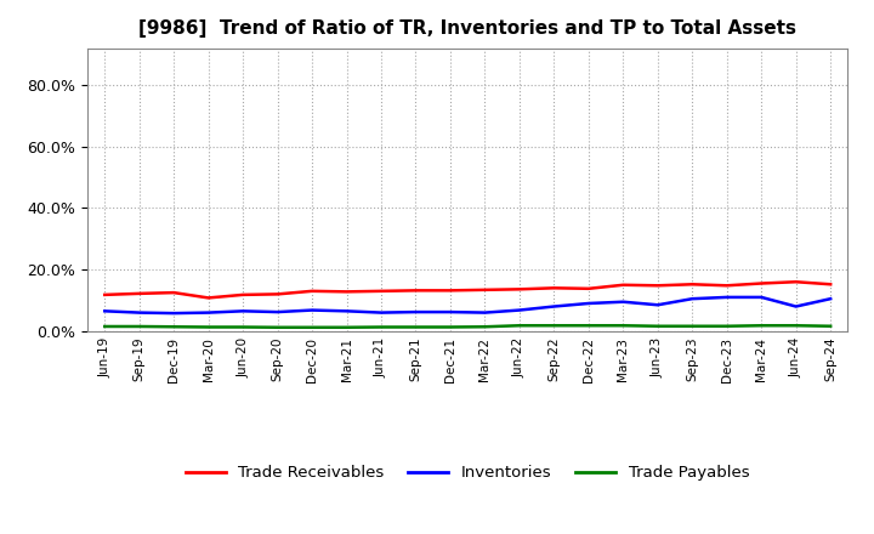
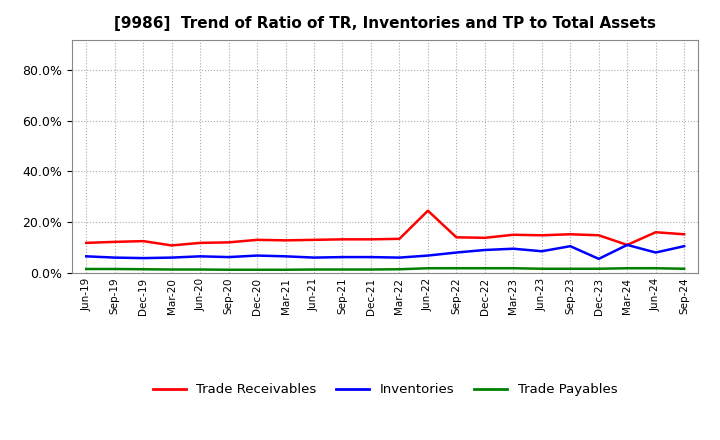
Trade Receivables/Jun-22: 13.6% -> 24.5%
Inventories/Dec-23: 11.0% -> 5.5%
Trade Receivables/Mar-24: 15.5% -> 11.0%
